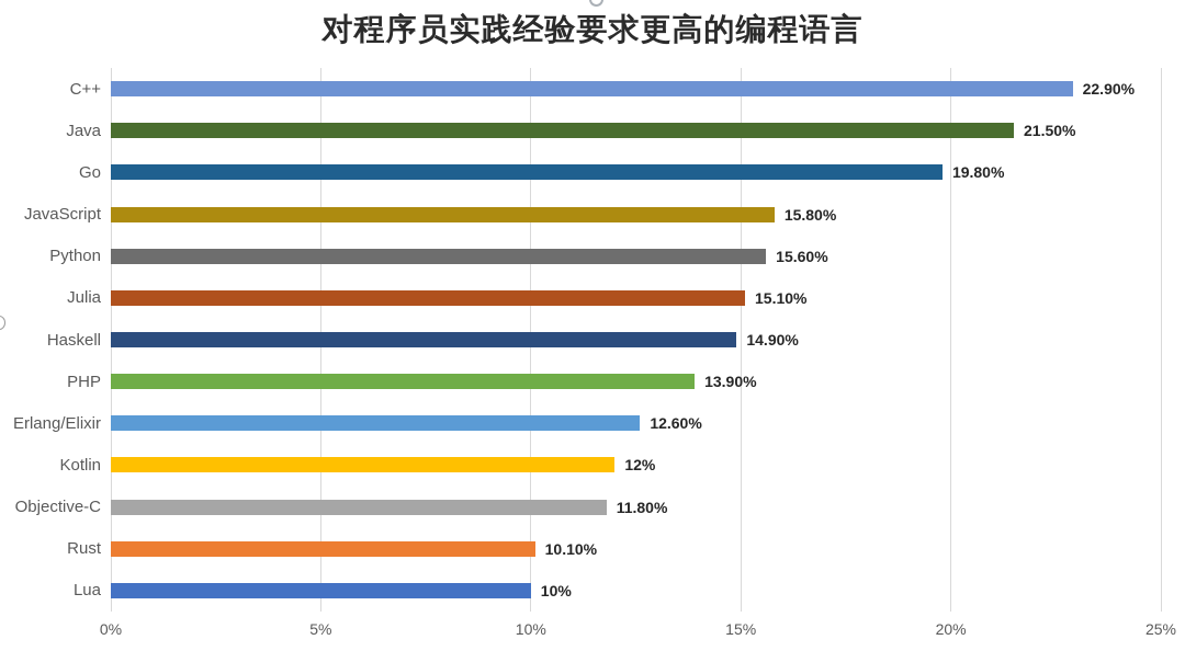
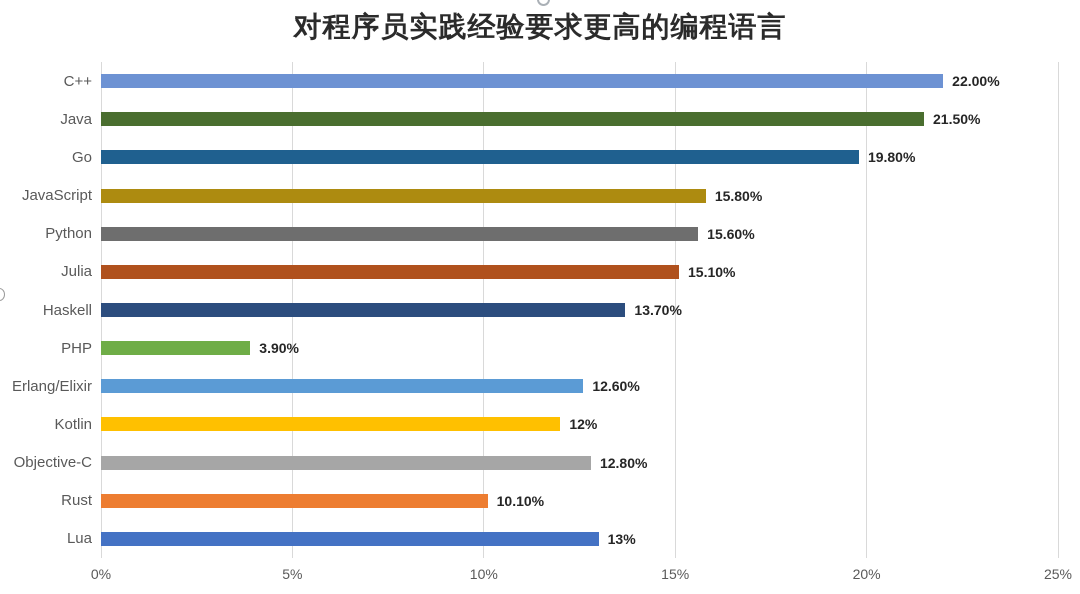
C++: 22.90% -> 22.00%
Haskell: 14.90% -> 13.70%
PHP: 13.90% -> 3.90%
Objective-C: 11.80% -> 12.80%
Lua: 10% -> 13%
